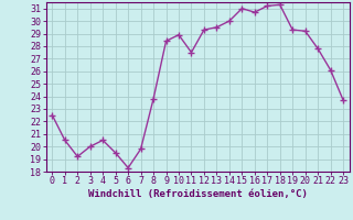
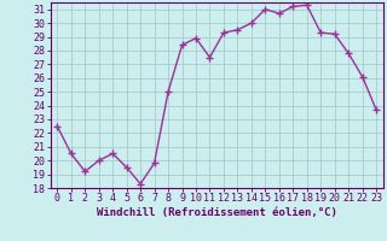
8: 23.8 -> 25.0
